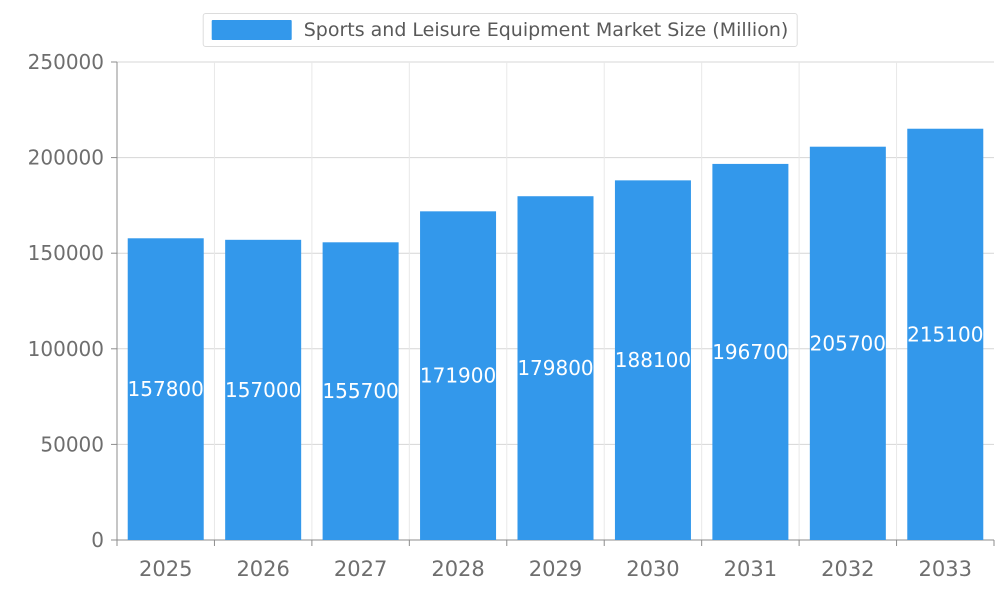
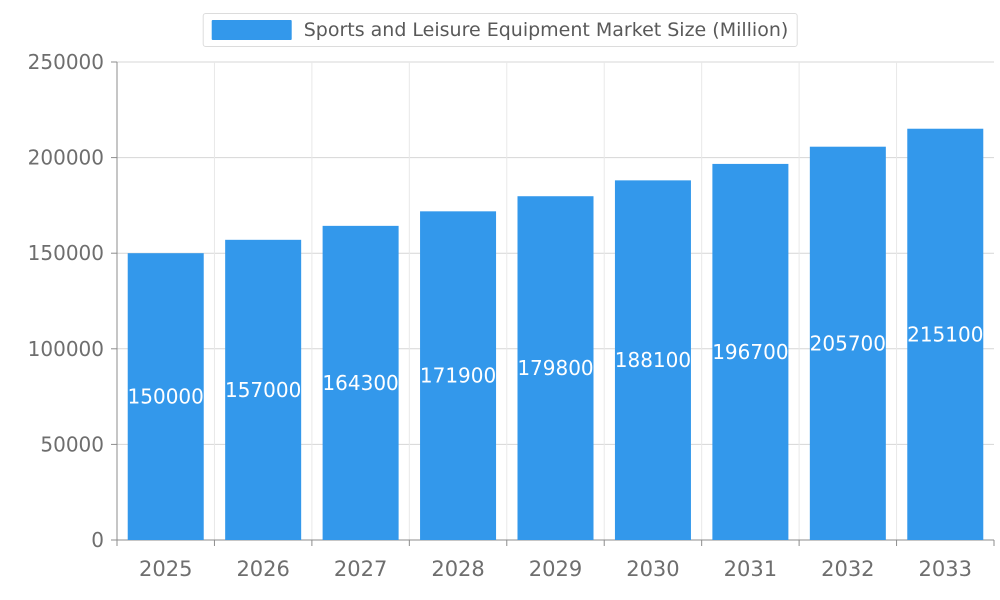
2025: 157800 -> 150000
2027: 155700 -> 164300
